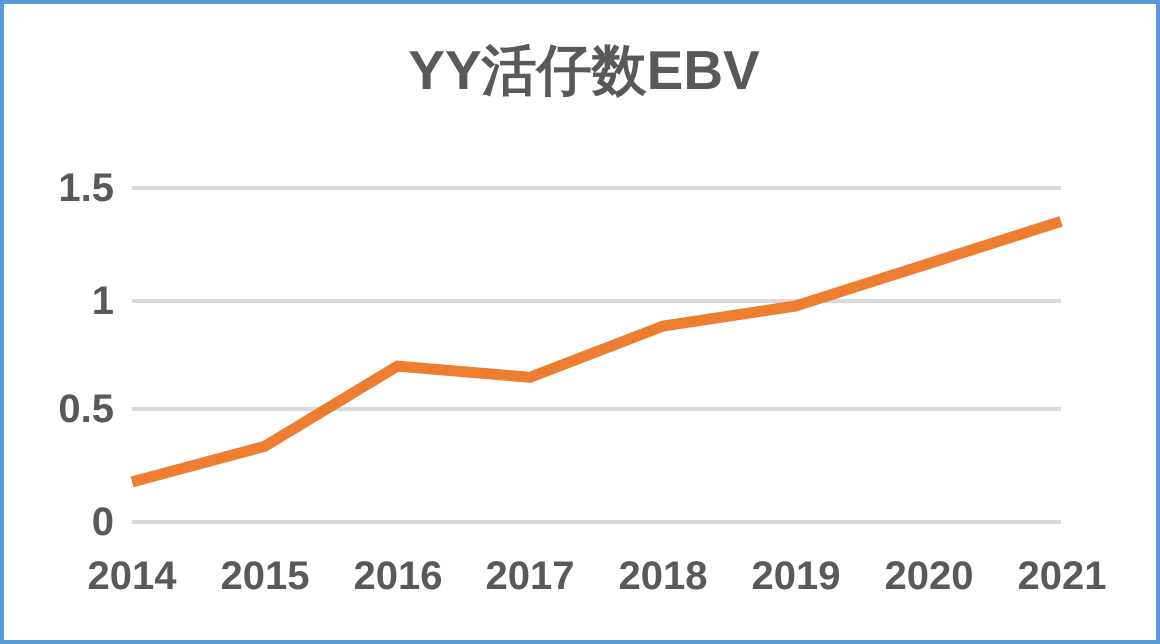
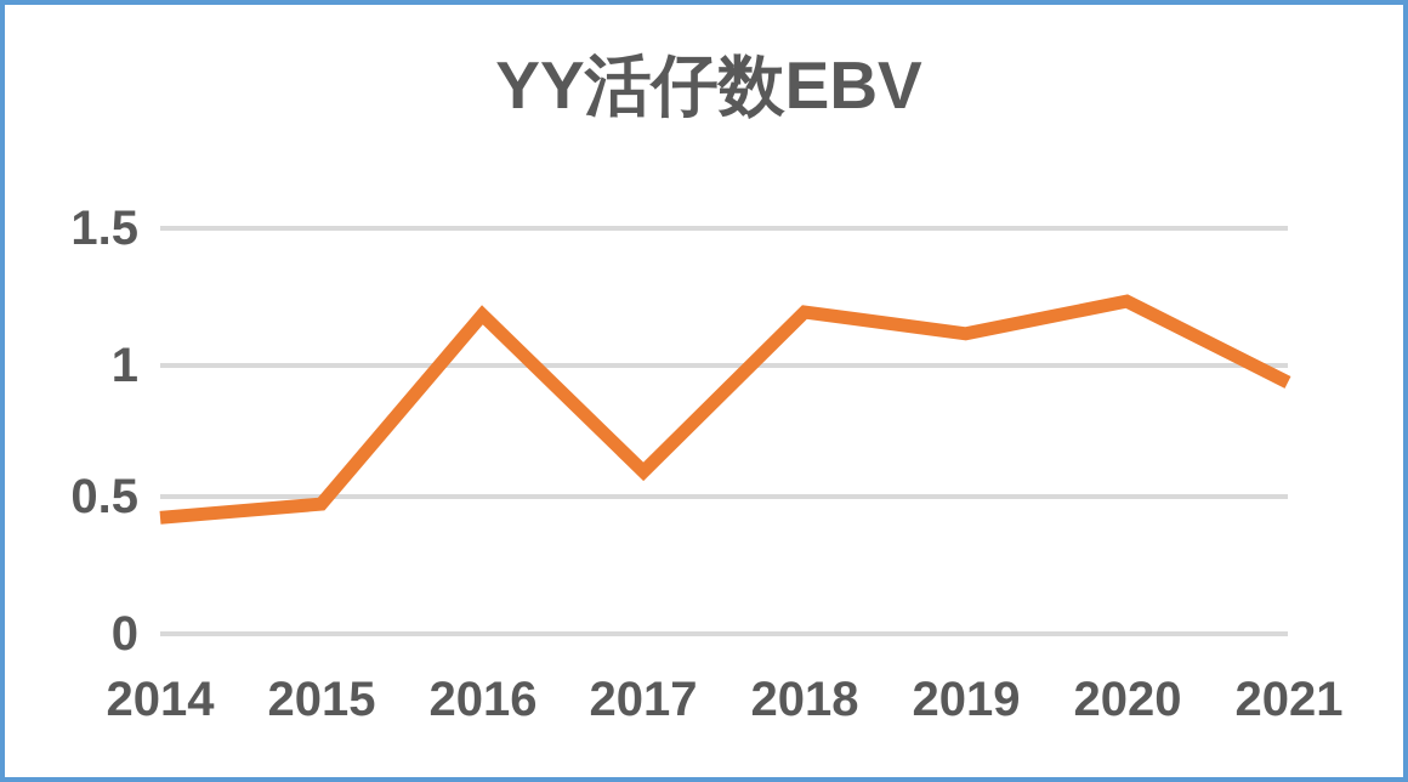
2014: 0.18 -> 0.43
2015: 0.34 -> 0.48
2016: 0.70 -> 1.18
2017: 0.65 -> 0.60
2018: 0.88 -> 1.19
2019: 0.97 -> 1.11
2020: 1.16 -> 1.23
2021: 1.35 -> 0.93
